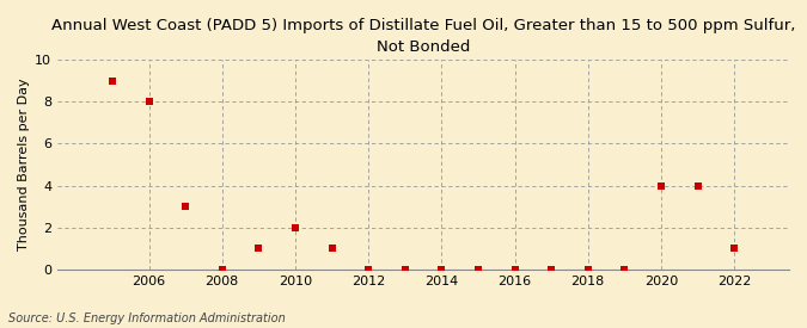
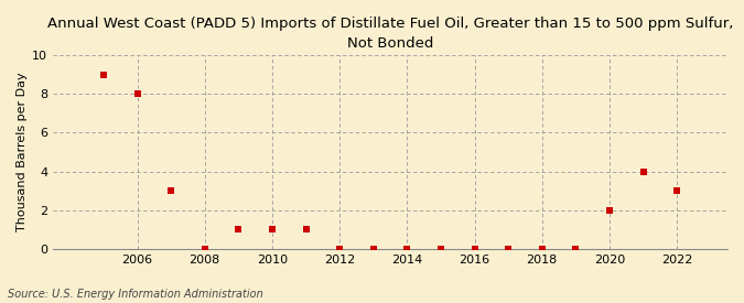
2010: 2 -> 1
2020: 4 -> 2
2022: 1 -> 3
